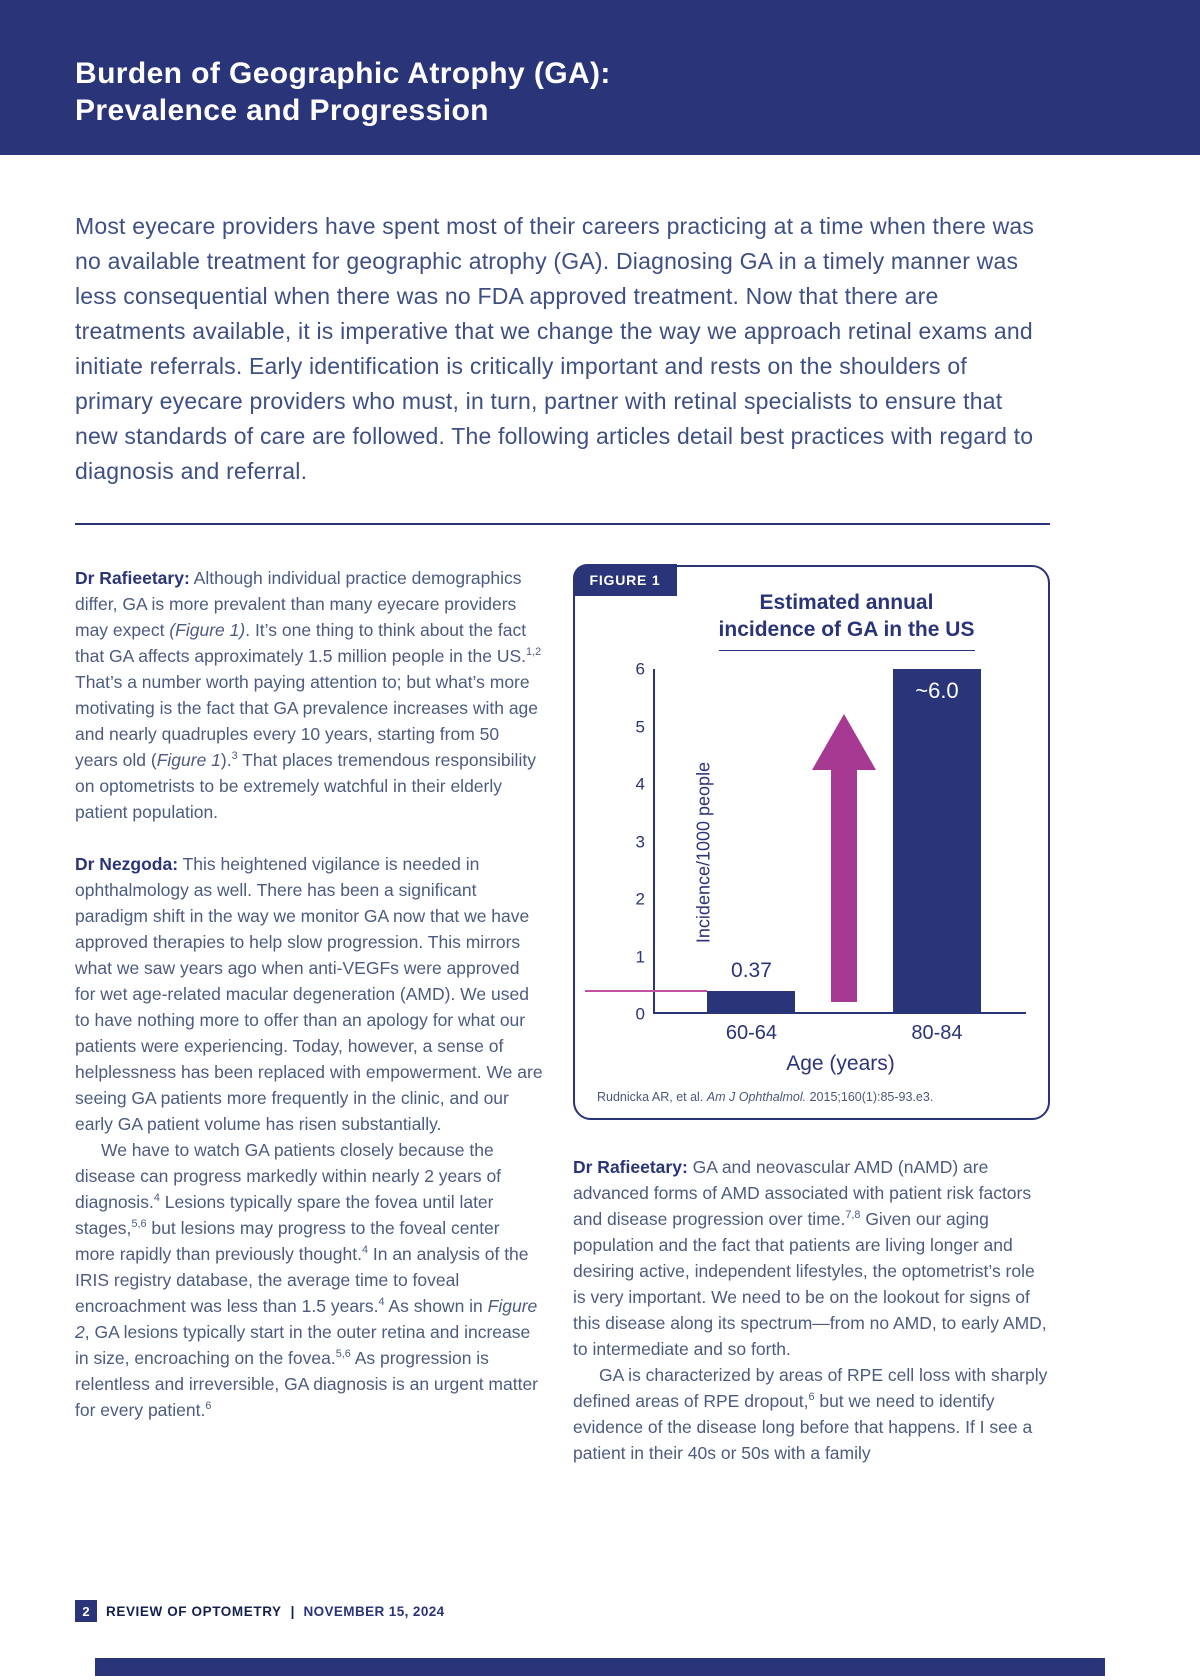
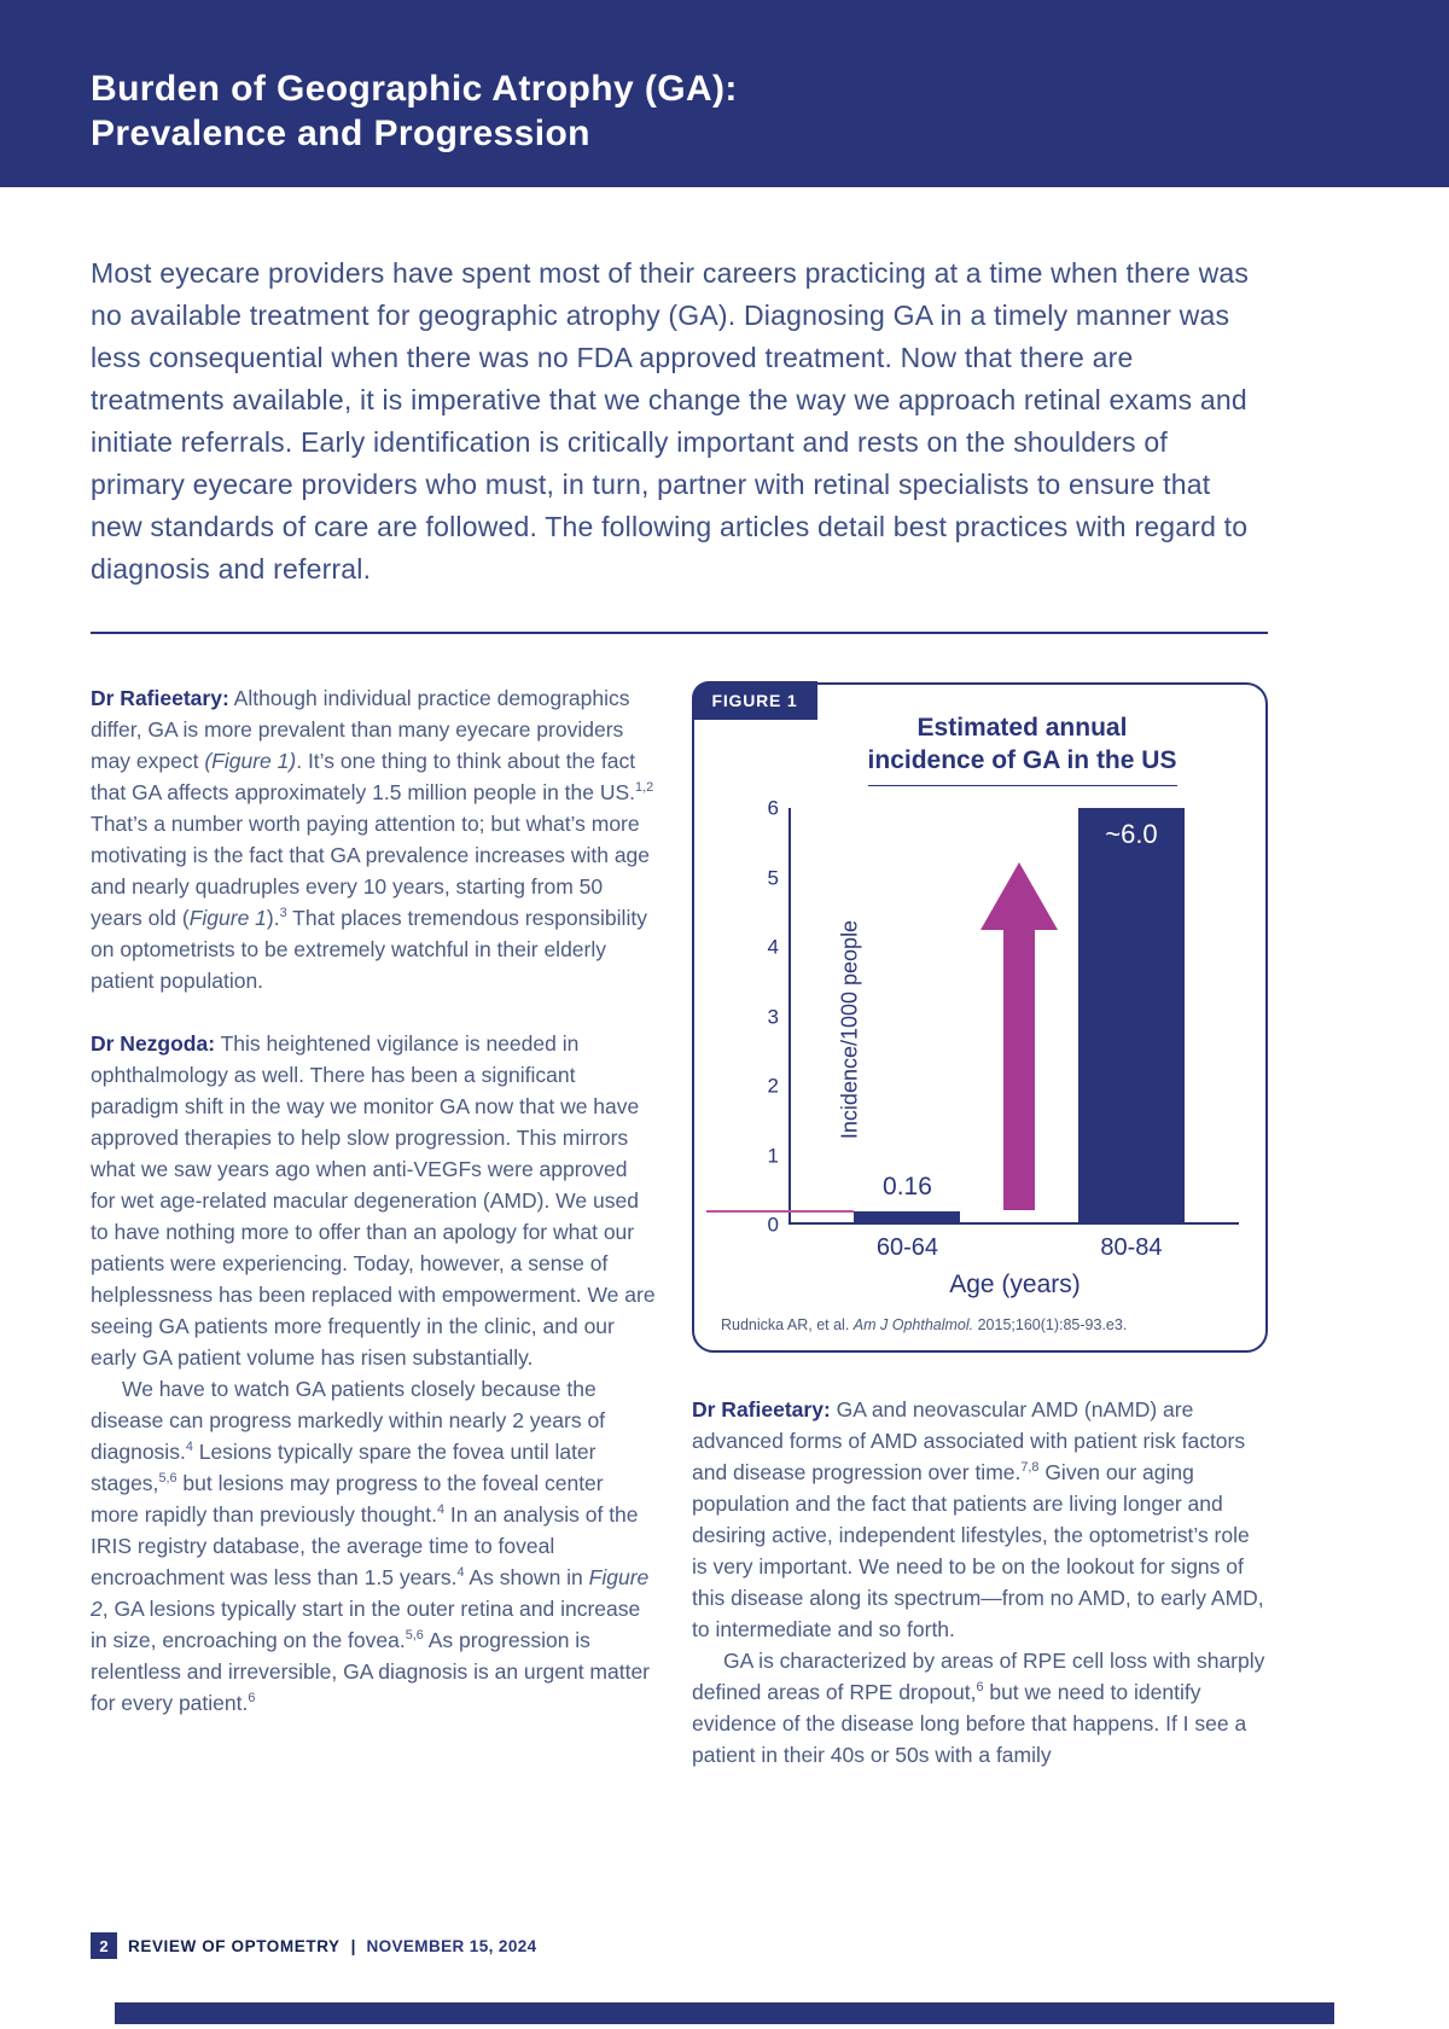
60-64: 0.37 -> 0.16
